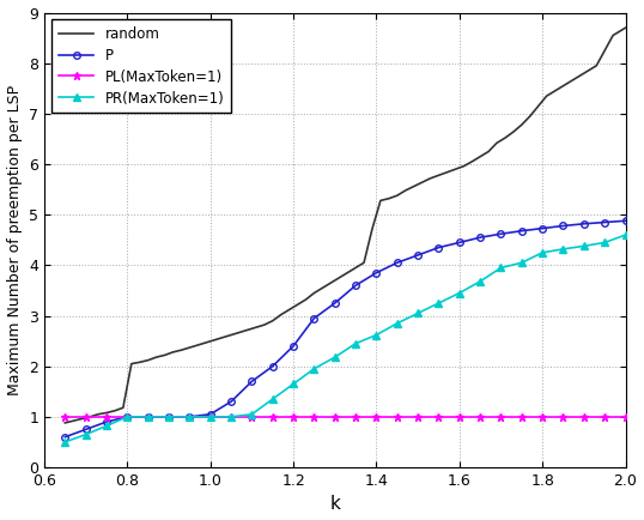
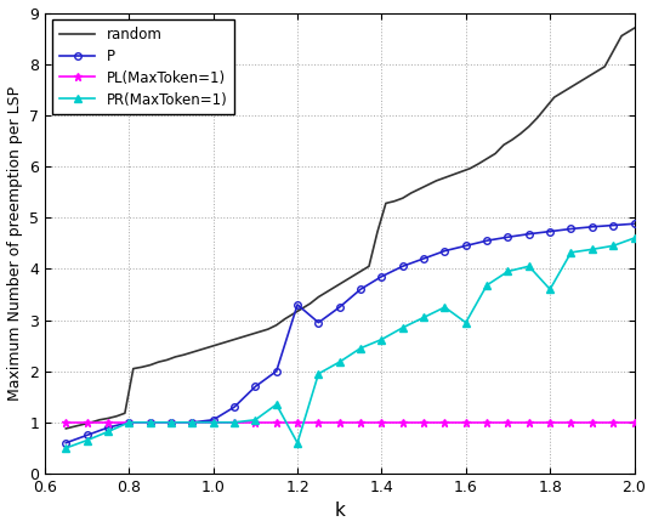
P/1.2: 2.40 -> 3.30
PR(MaxToken=1)/1.2: 1.65 -> 0.60
PR(MaxToken=1)/1.6: 3.45 -> 2.95
PR(MaxToken=1)/1.8: 4.25 -> 3.60
